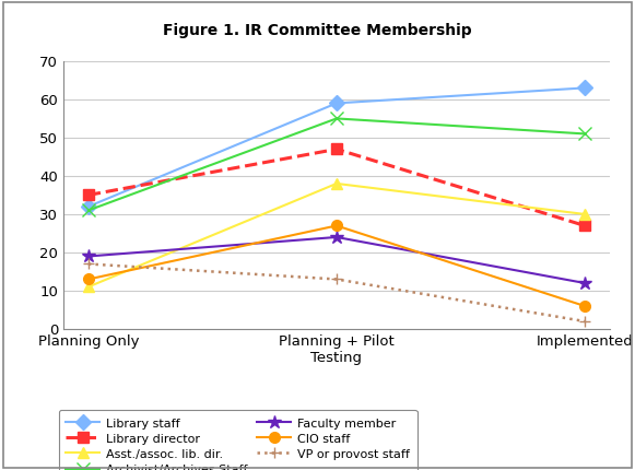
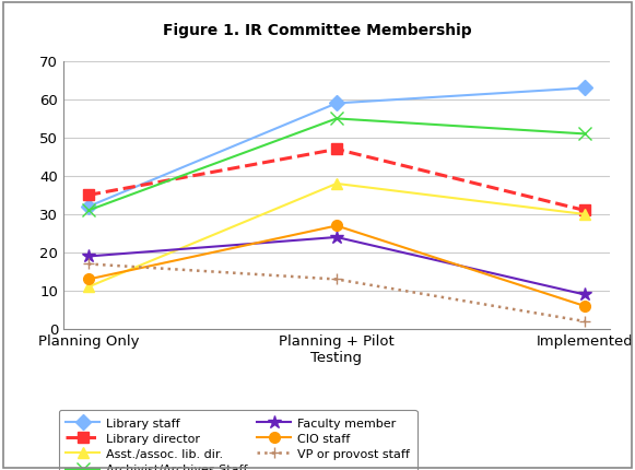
Library director/Implemented: 27 -> 31
Faculty member/Implemented: 12 -> 9
